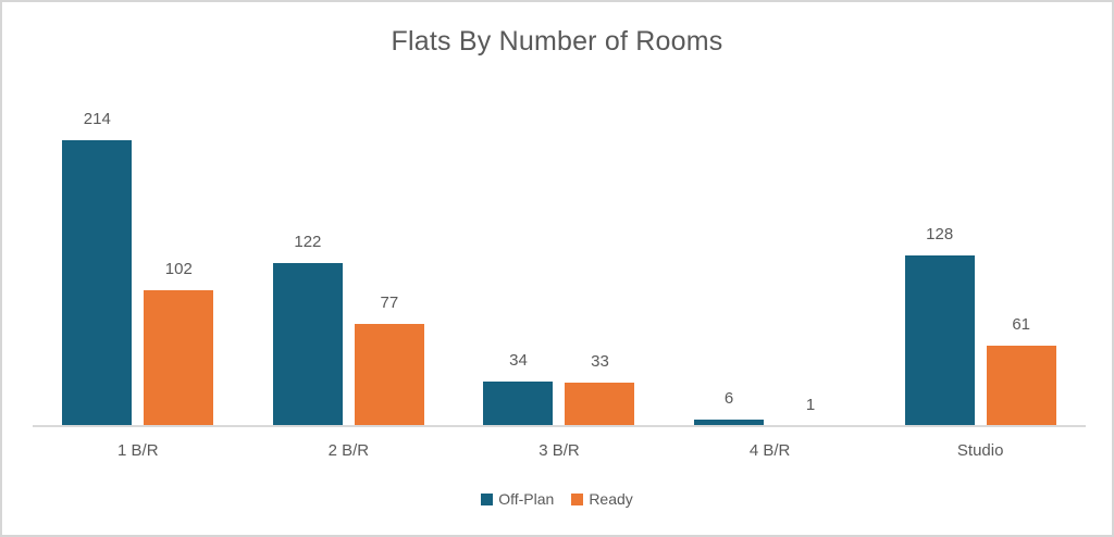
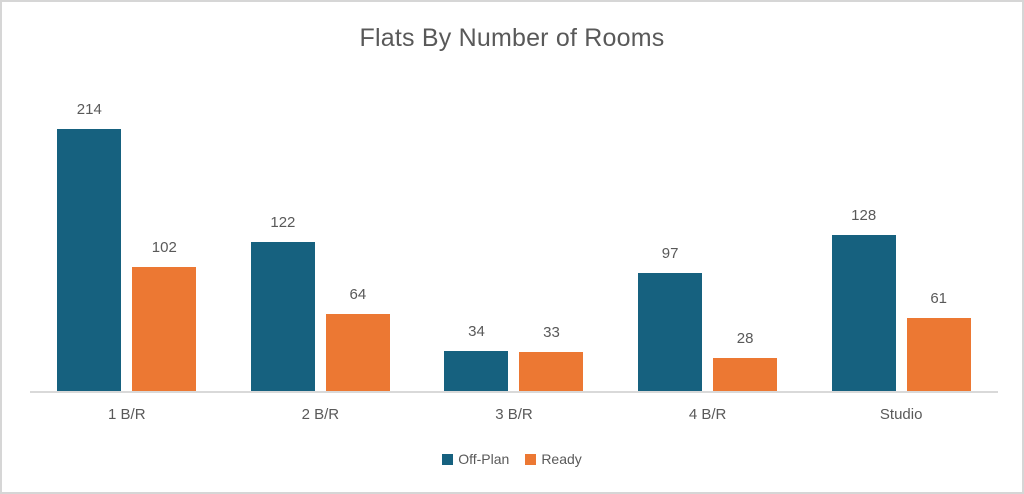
Ready/2 B/R: 77 -> 64
Off-Plan/4 B/R: 6 -> 97
Ready/4 B/R: 1 -> 28
